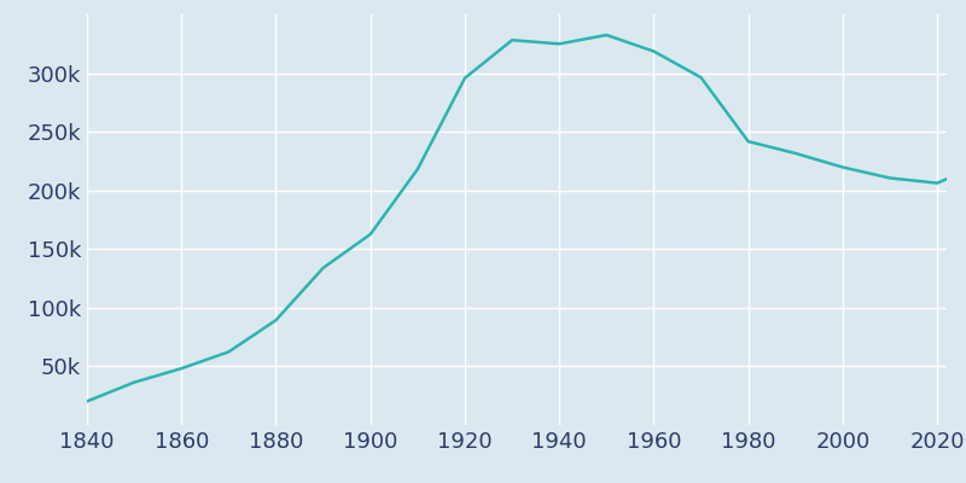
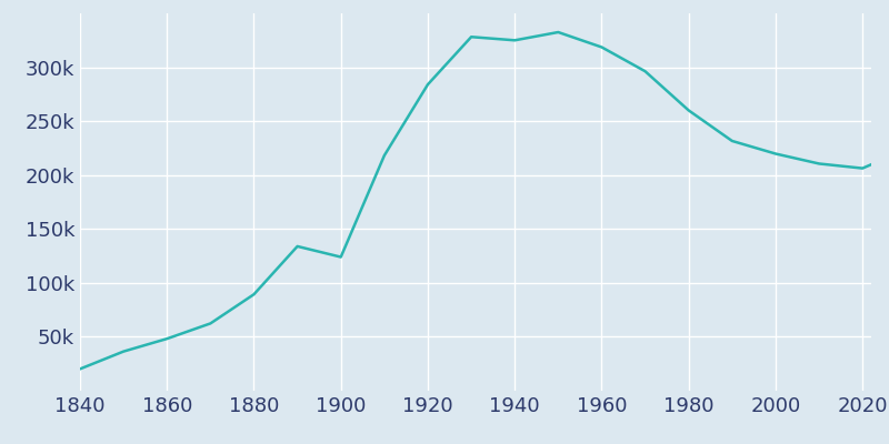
1900: 163k -> 124k
1920: 296k -> 284k
1980: 242k -> 260k
